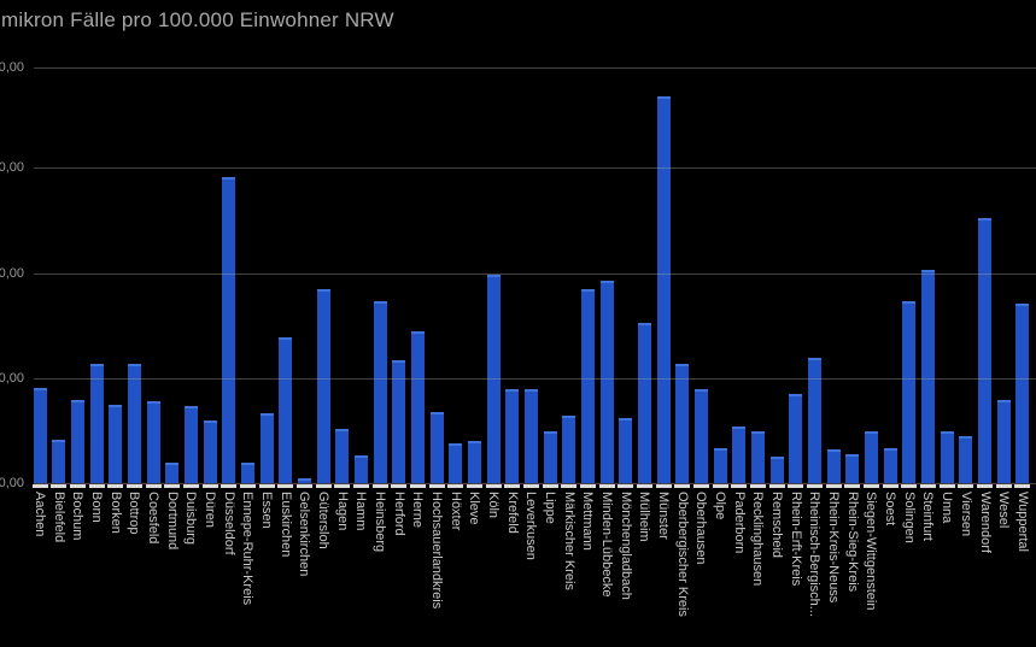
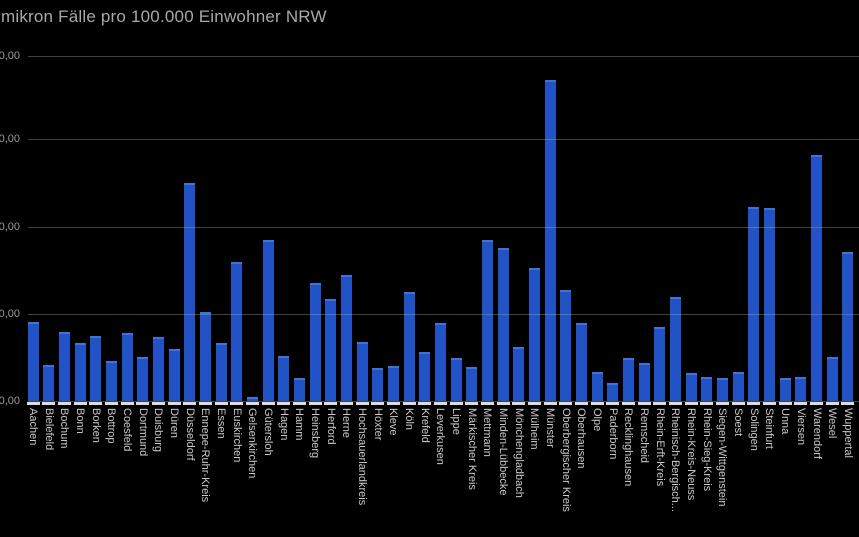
Bonn: 230 -> 130
Bottrop: 230 -> 90
Dortmund: 40 -> 100
Düsseldorf: 590 -> 500
Ennepe-Ruhr-Kreis: 40 -> 210
Euskirchen: 280 -> 320
Heinsberg: 350 -> 270
Köln: 400 -> 250
Krefeld: 180 -> 110
Märkischer Kreis: 130 -> 80
Minden-Lübbecke: 390 -> 360
Oberbergischer Kreis: 230 -> 260
Paderborn: 110 -> 40
Remscheid: 50 -> 90
Siegen-Wittgenstein: 100 -> 50
Solingen: 350 -> 450
Steinfurt: 410 -> 450
Unna: 100 -> 50
Viersen: 90 -> 60
Warendorf: 510 -> 570
Wesel: 160 -> 100
